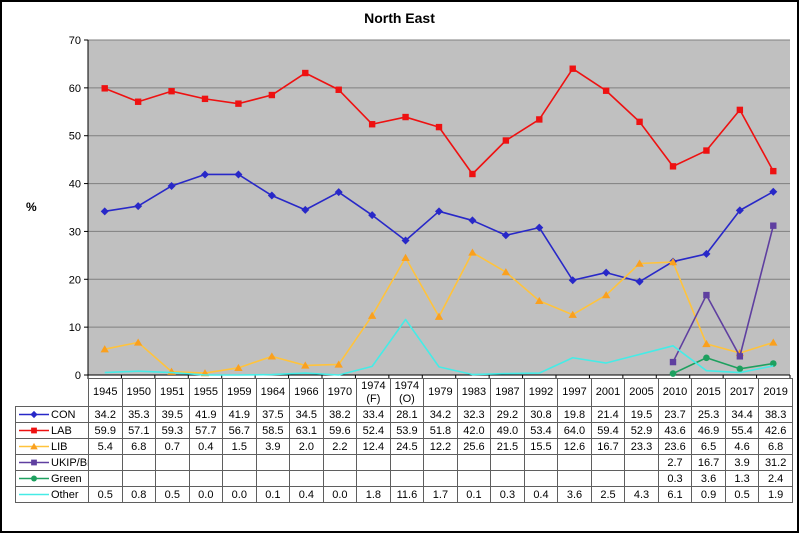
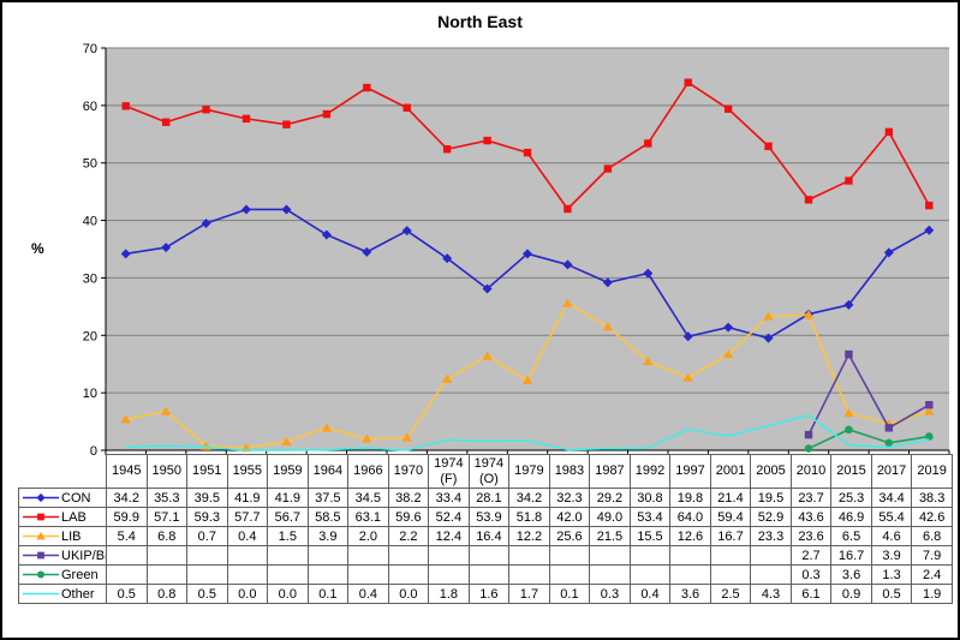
LIB/1974 (O): 24.5 -> 16.4
Other/1974 (O): 11.6 -> 1.6
UKIP/Br/2019: 31.2 -> 7.9
